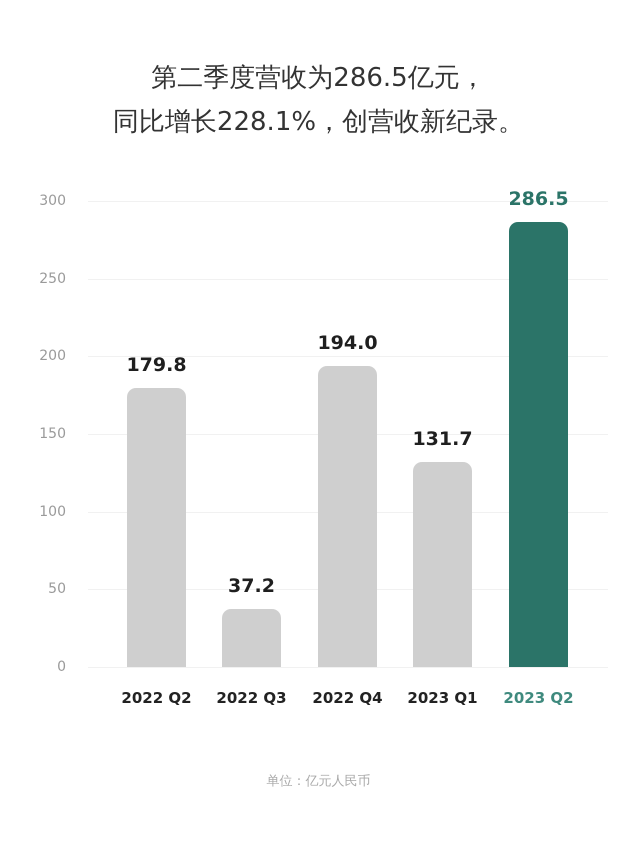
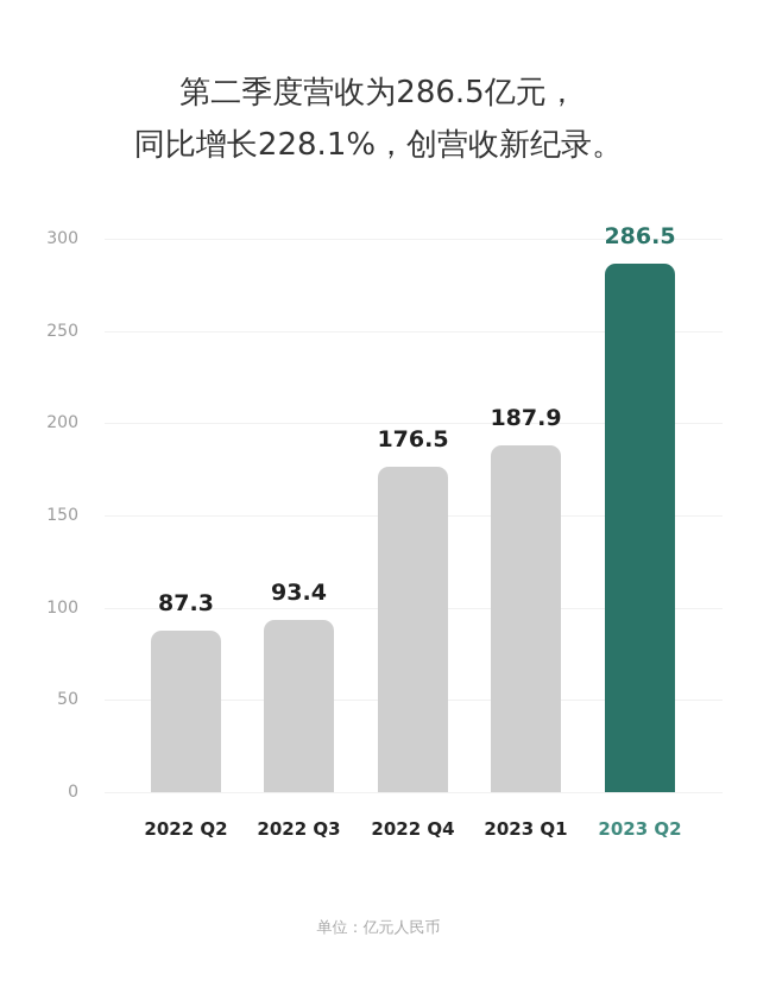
2022 Q2: 179.8 -> 87.3
2022 Q3: 37.2 -> 93.4
2022 Q4: 194.0 -> 176.5
2023 Q1: 131.7 -> 187.9
